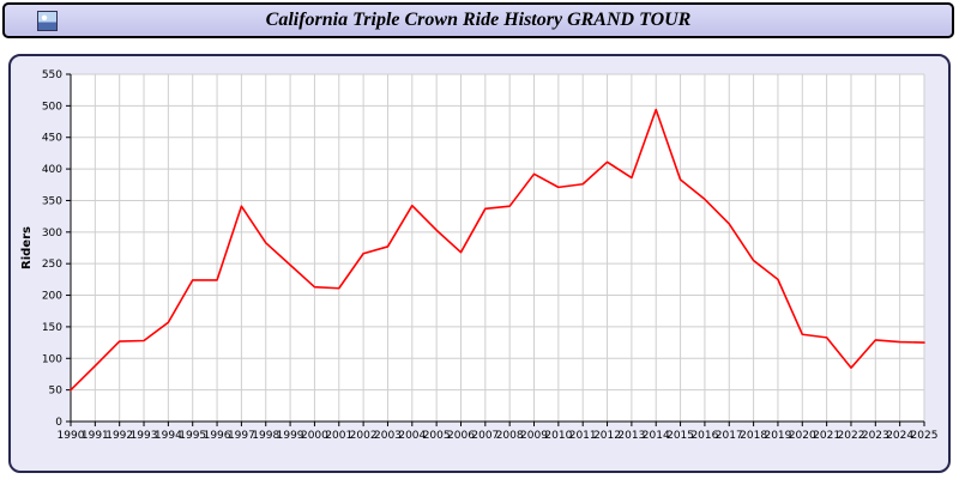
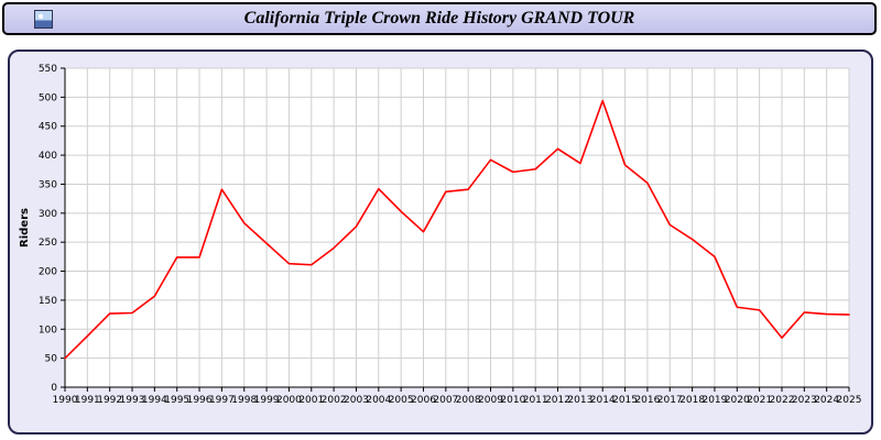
2002: 270 -> 240
2017: 310 -> 280
